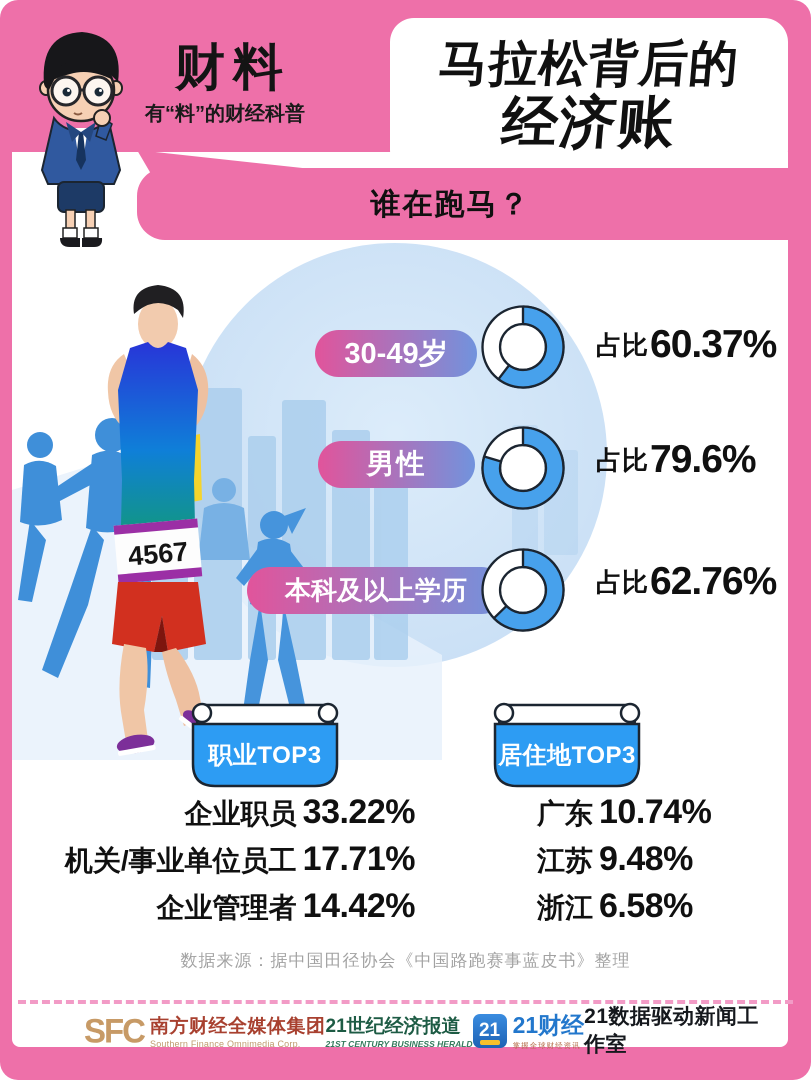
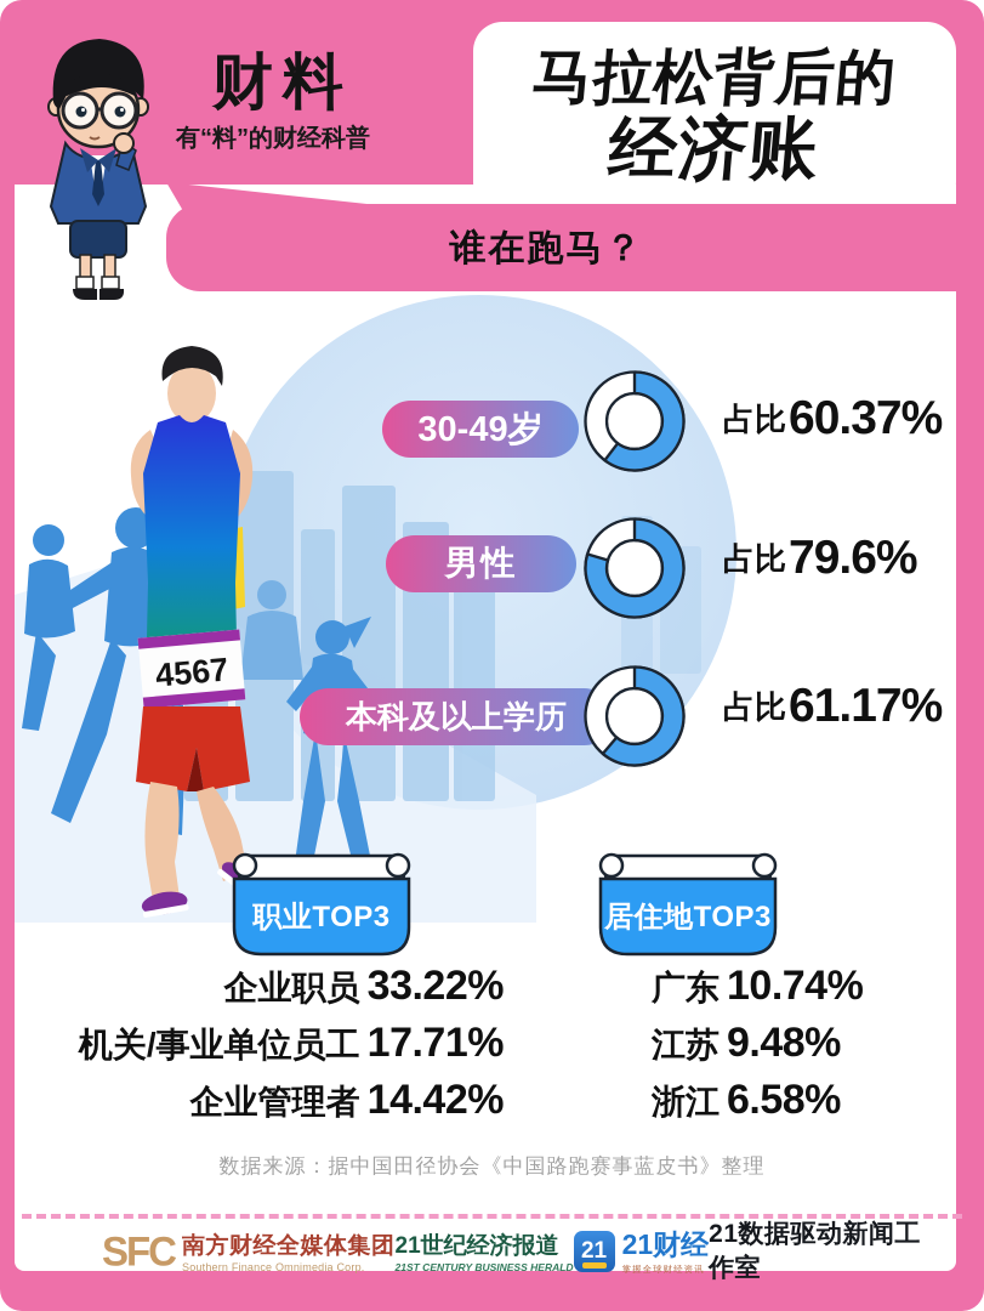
谁在跑马？/本科及以上学历: 62.76% -> 61.17%
